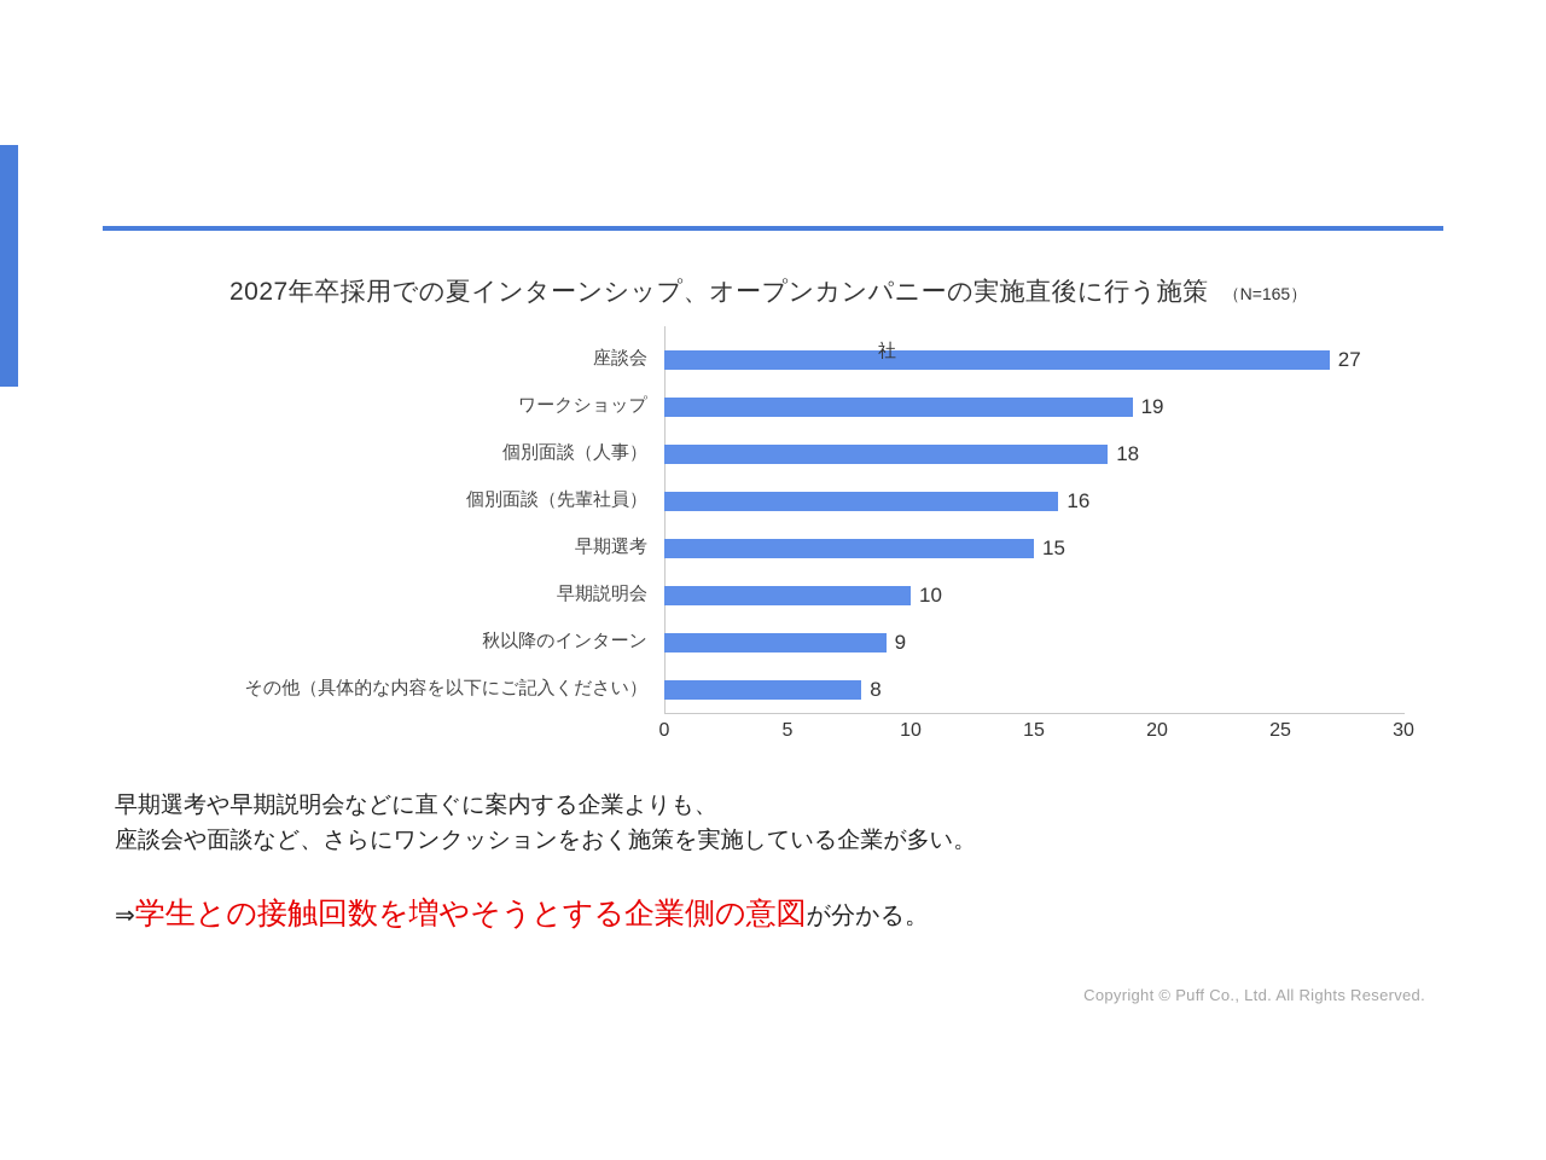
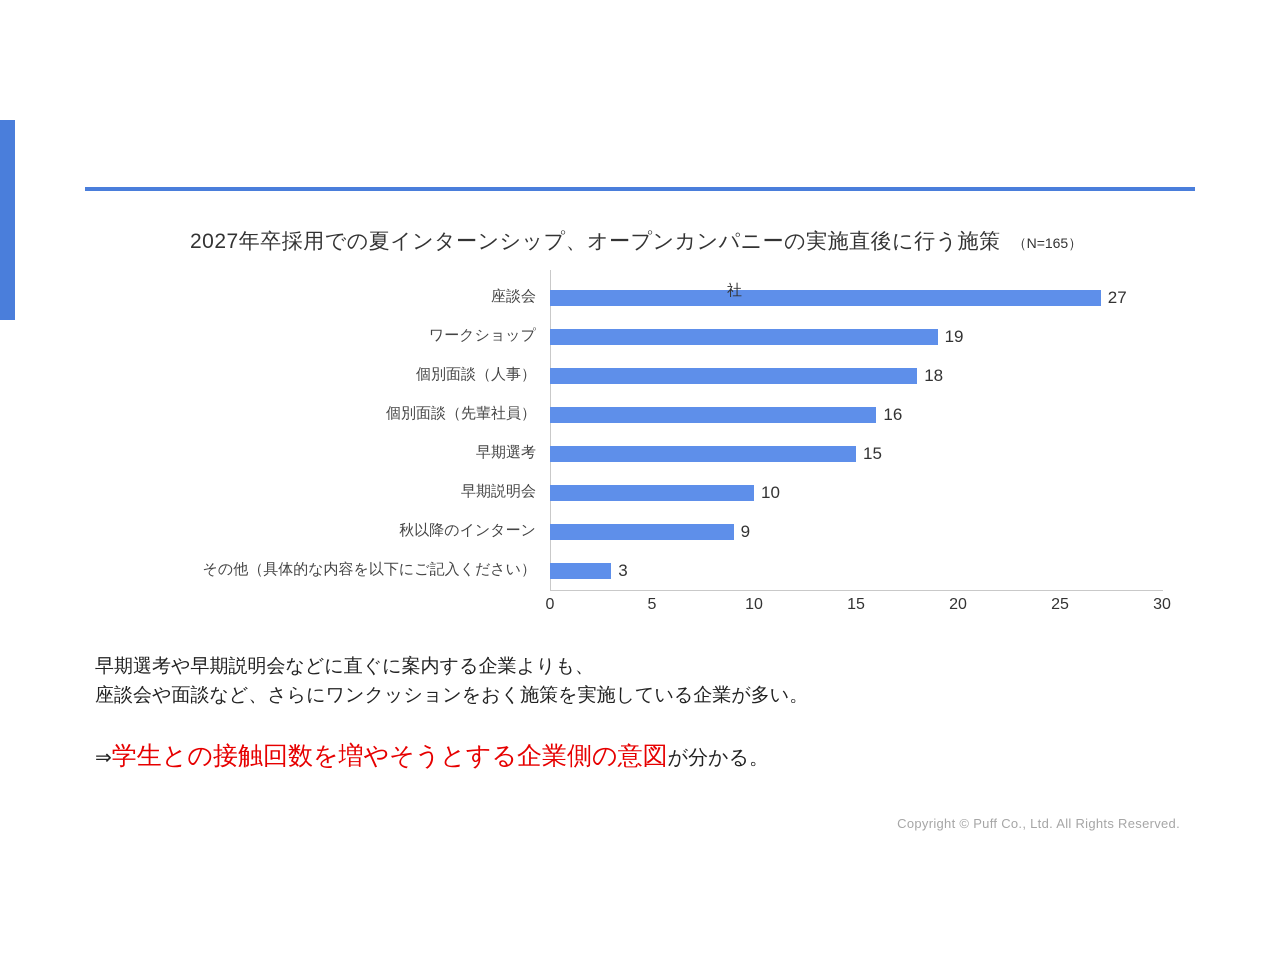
その他（具体的な内容を以下にご記入ください）: 8 -> 3
